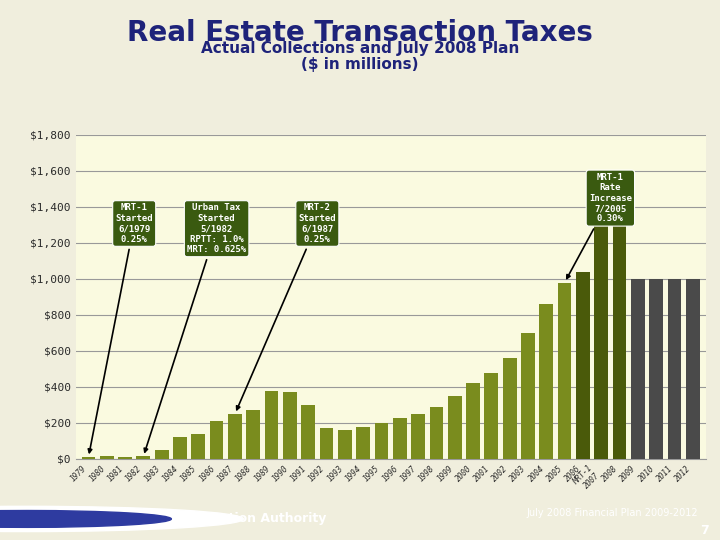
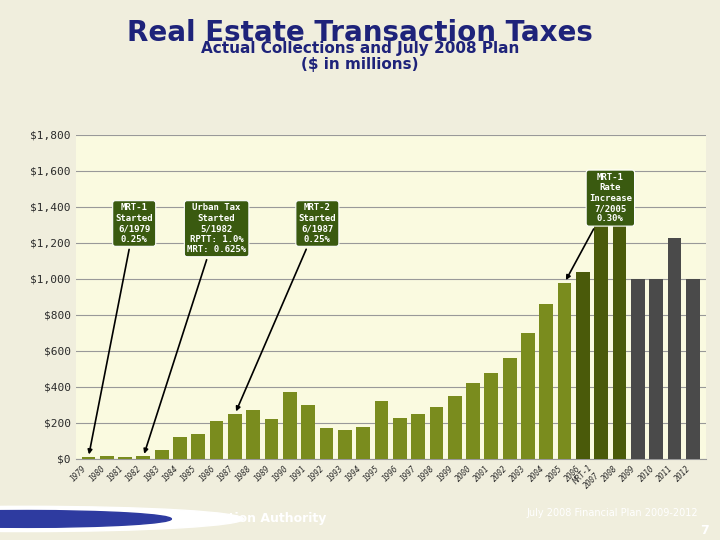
1989: $380 -> $220
1995: $200 -> $320
2011: $1,000 -> $1,230
